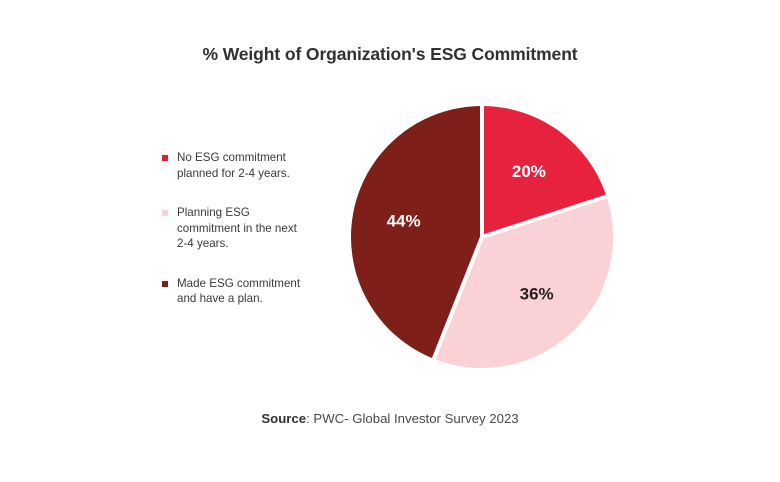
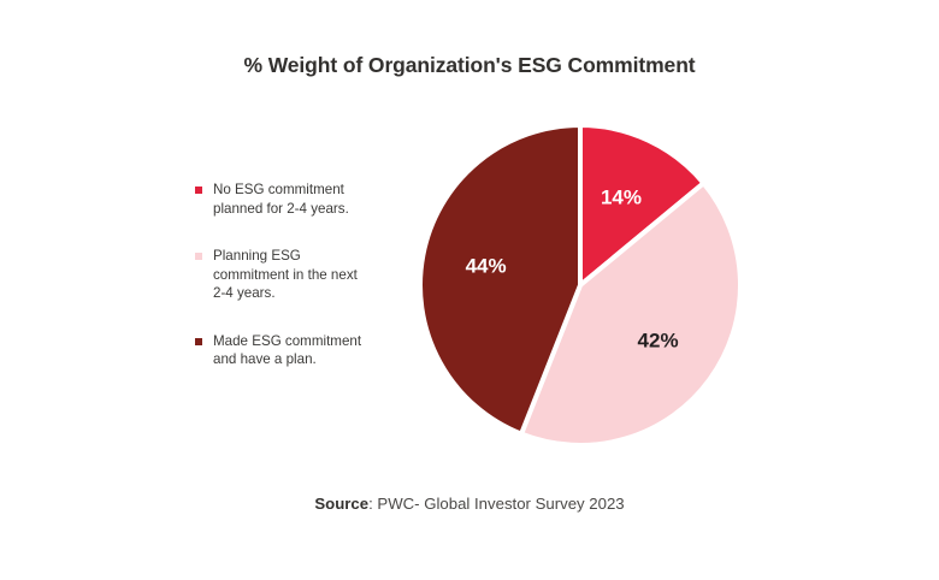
No ESG commitment planned for 2-4 years.: 20% -> 14%
Planning ESG commitment in the next 2-4 years.: 36% -> 42%
